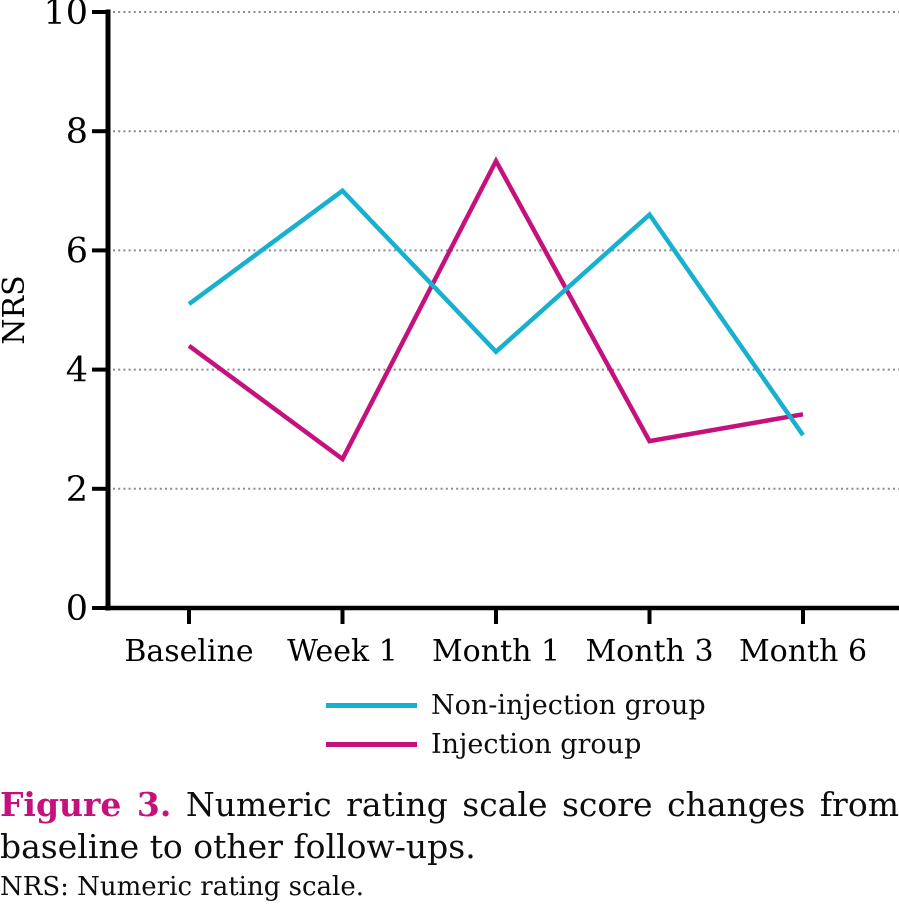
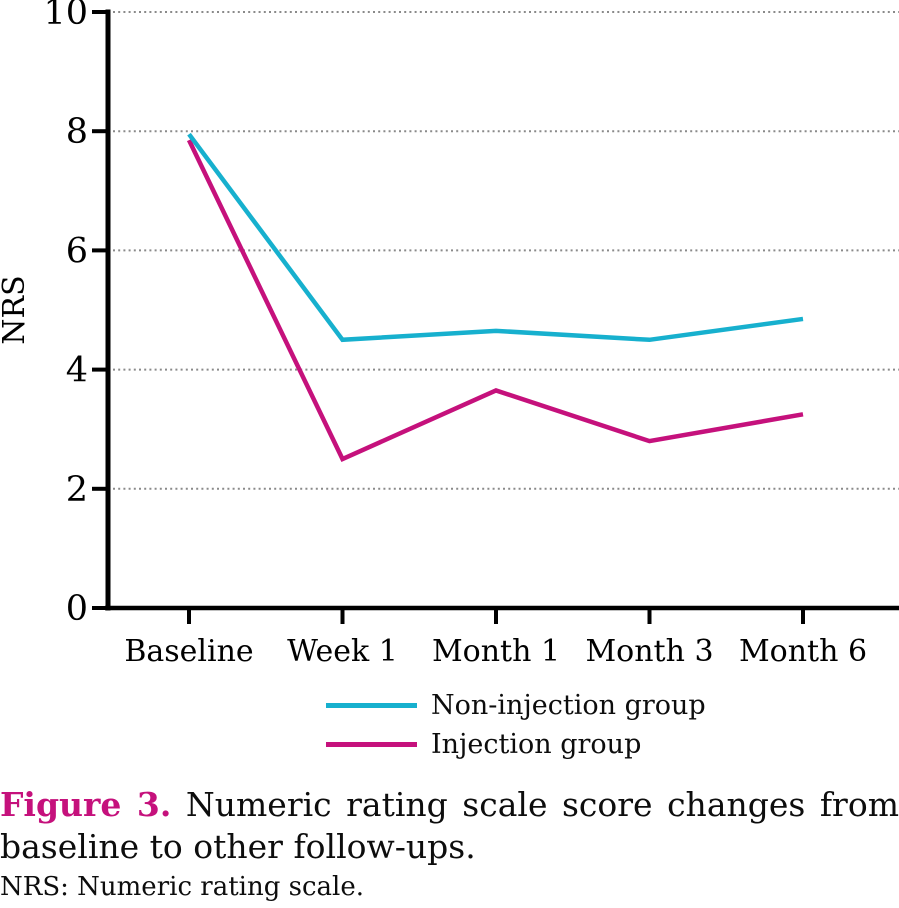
Non-injection group/Baseline: 5.1 -> 8.0
Injection group/Baseline: 4.4 -> 7.8
Non-injection group/Week 1: 7.0 -> 4.5
Non-injection group/Month 1: 4.3 -> 4.7
Injection group/Month 1: 7.5 -> 3.6
Non-injection group/Month 3: 6.6 -> 4.5
Non-injection group/Month 6: 2.9 -> 4.8
